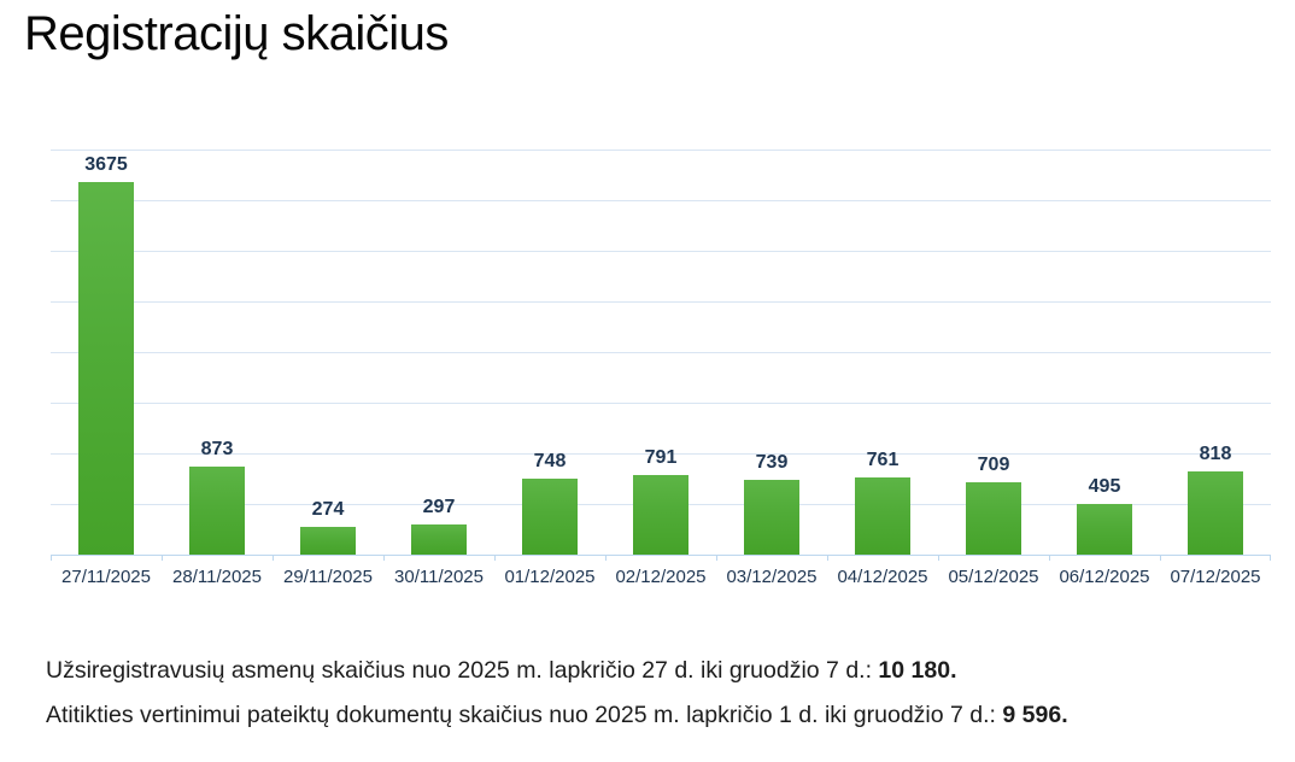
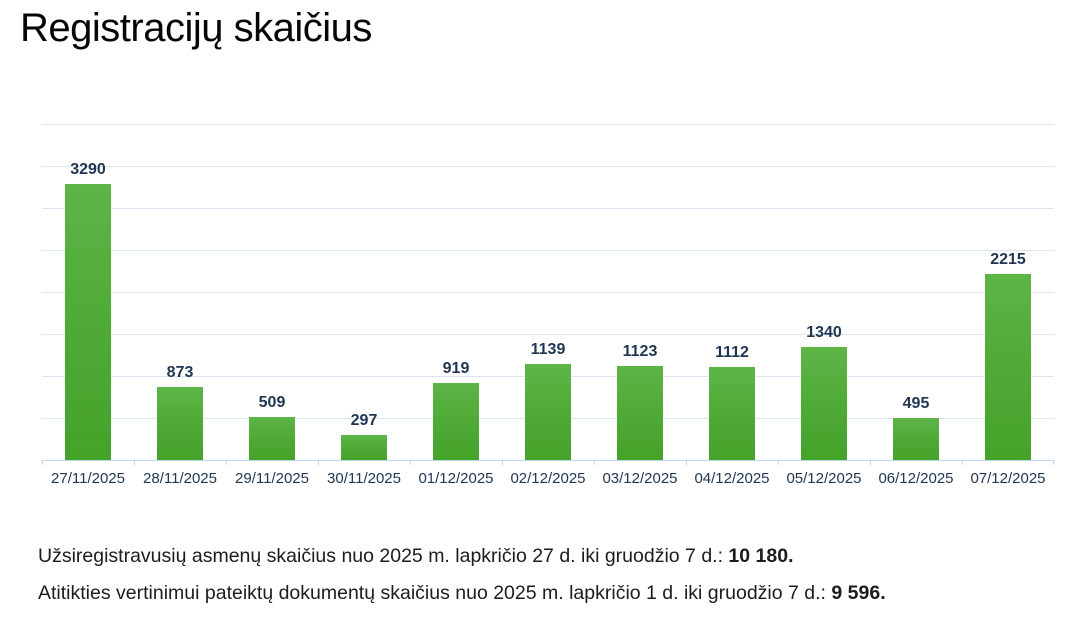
27/11/2025: 3675 -> 3290
29/11/2025: 274 -> 509
01/12/2025: 748 -> 919
02/12/2025: 791 -> 1139
03/12/2025: 739 -> 1123
04/12/2025: 761 -> 1112
05/12/2025: 709 -> 1340
07/12/2025: 818 -> 2215
